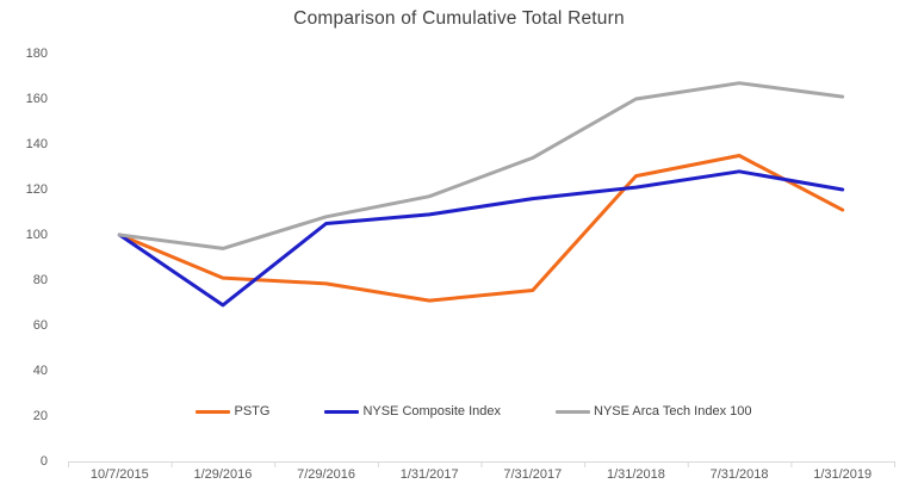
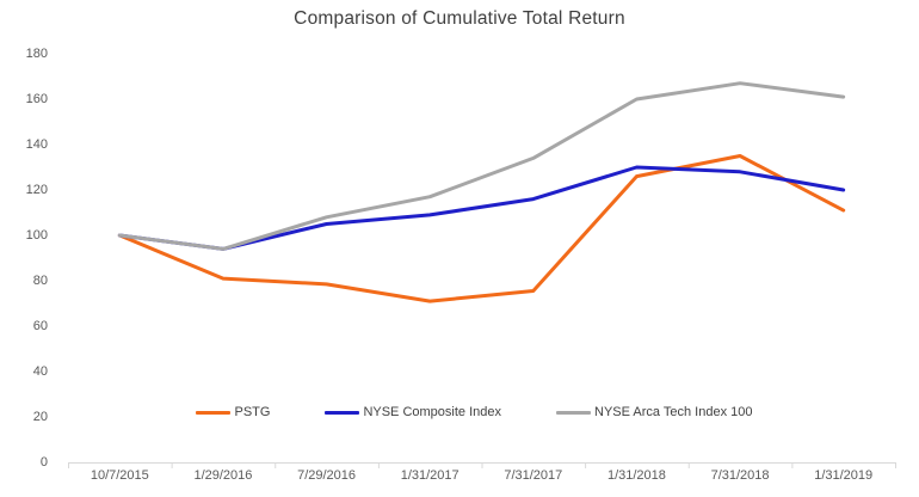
NYSE Composite Index/1/29/2016: 69 -> 94
NYSE Composite Index/1/31/2018: 121 -> 130
